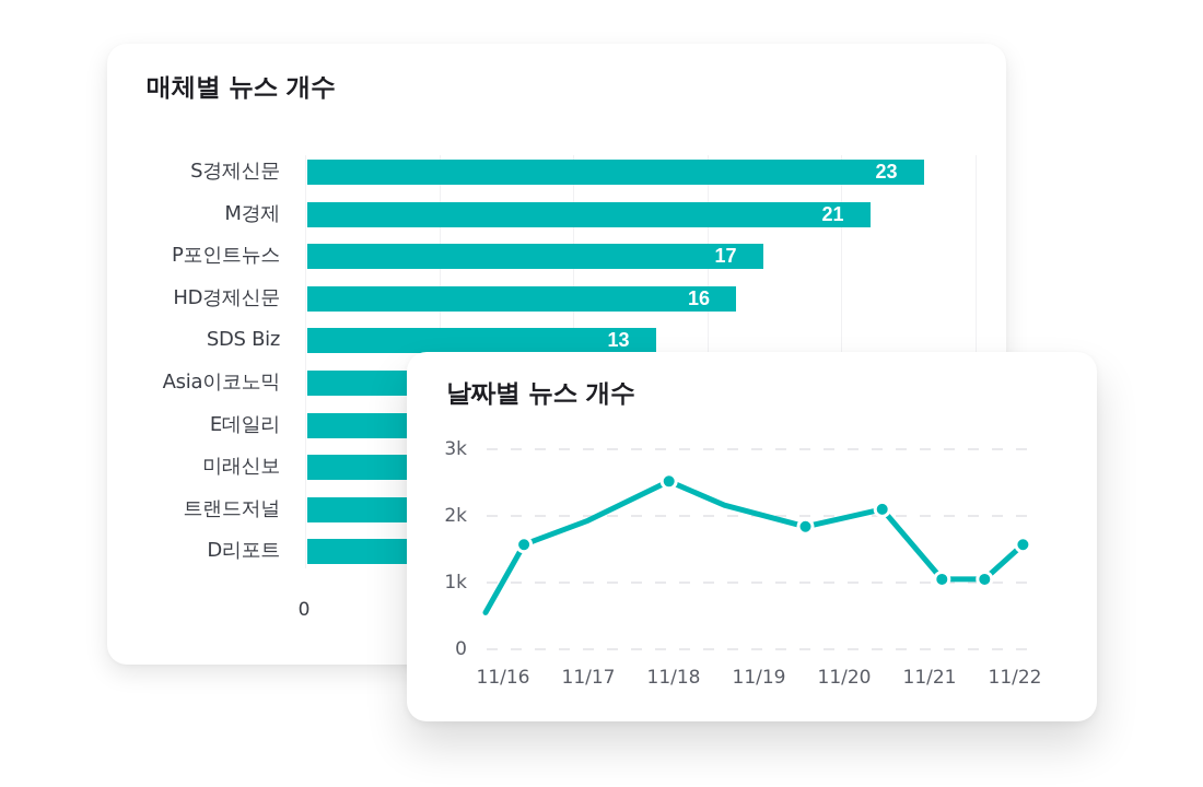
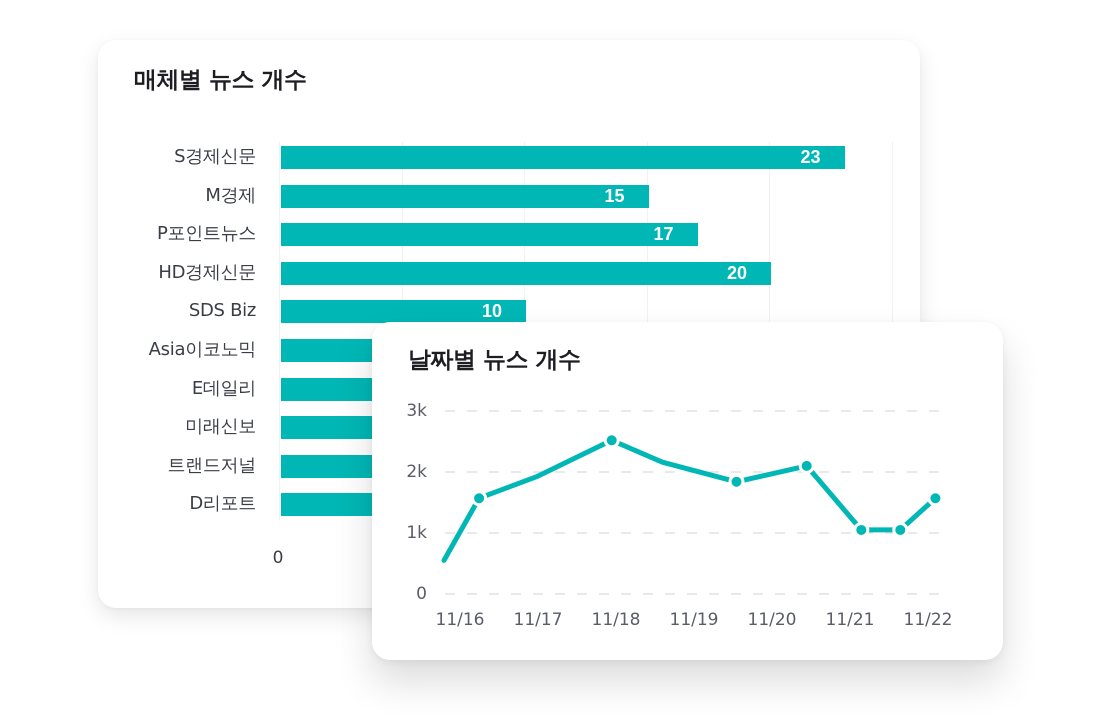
매체별 뉴스 개수/M경제: 21 -> 15
매체별 뉴스 개수/HD경제신문: 16 -> 20
매체별 뉴스 개수/SDS Biz: 13 -> 10
